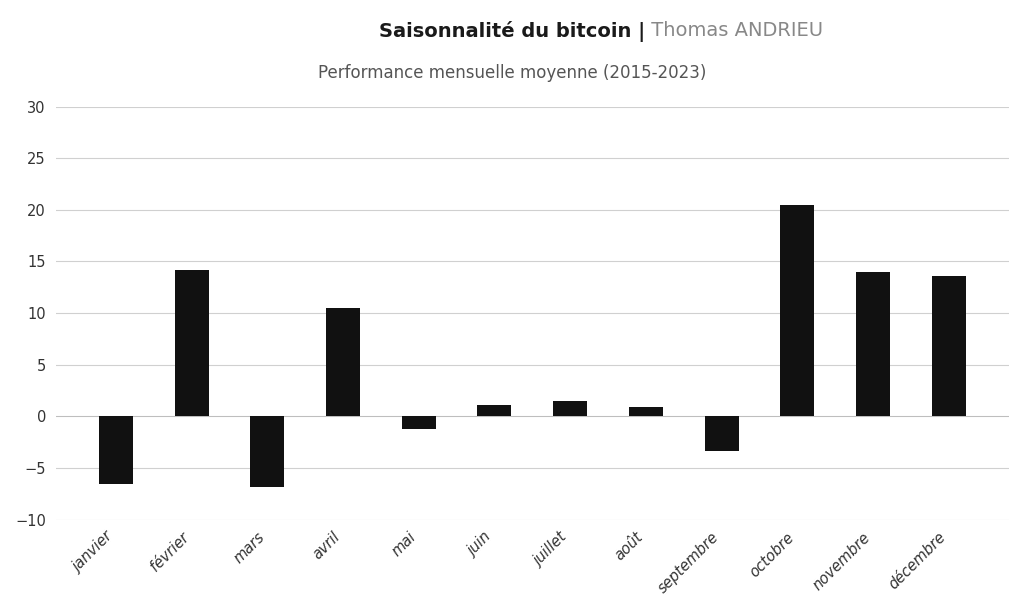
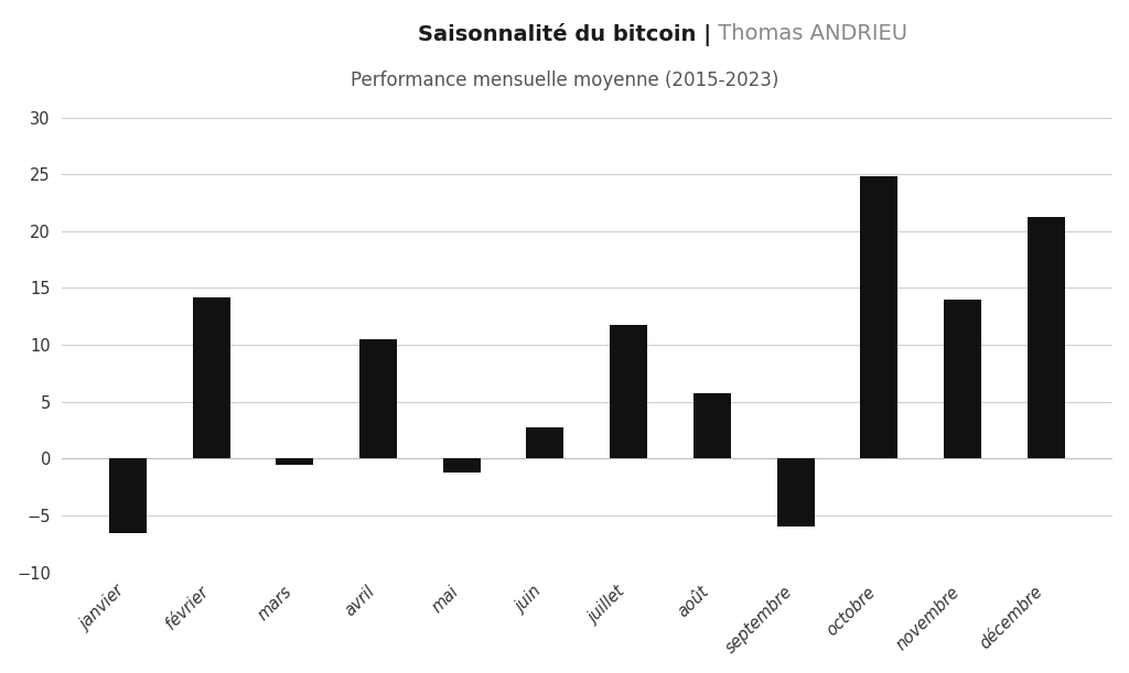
mars: -6.8 -> -0.5
juin: 1.1 -> 2.8
juillet: 1.5 -> 11.8
août: 0.9 -> 5.8
septembre: -3.3 -> -6.0
octobre: 20.5 -> 24.8
décembre: 13.6 -> 21.2
